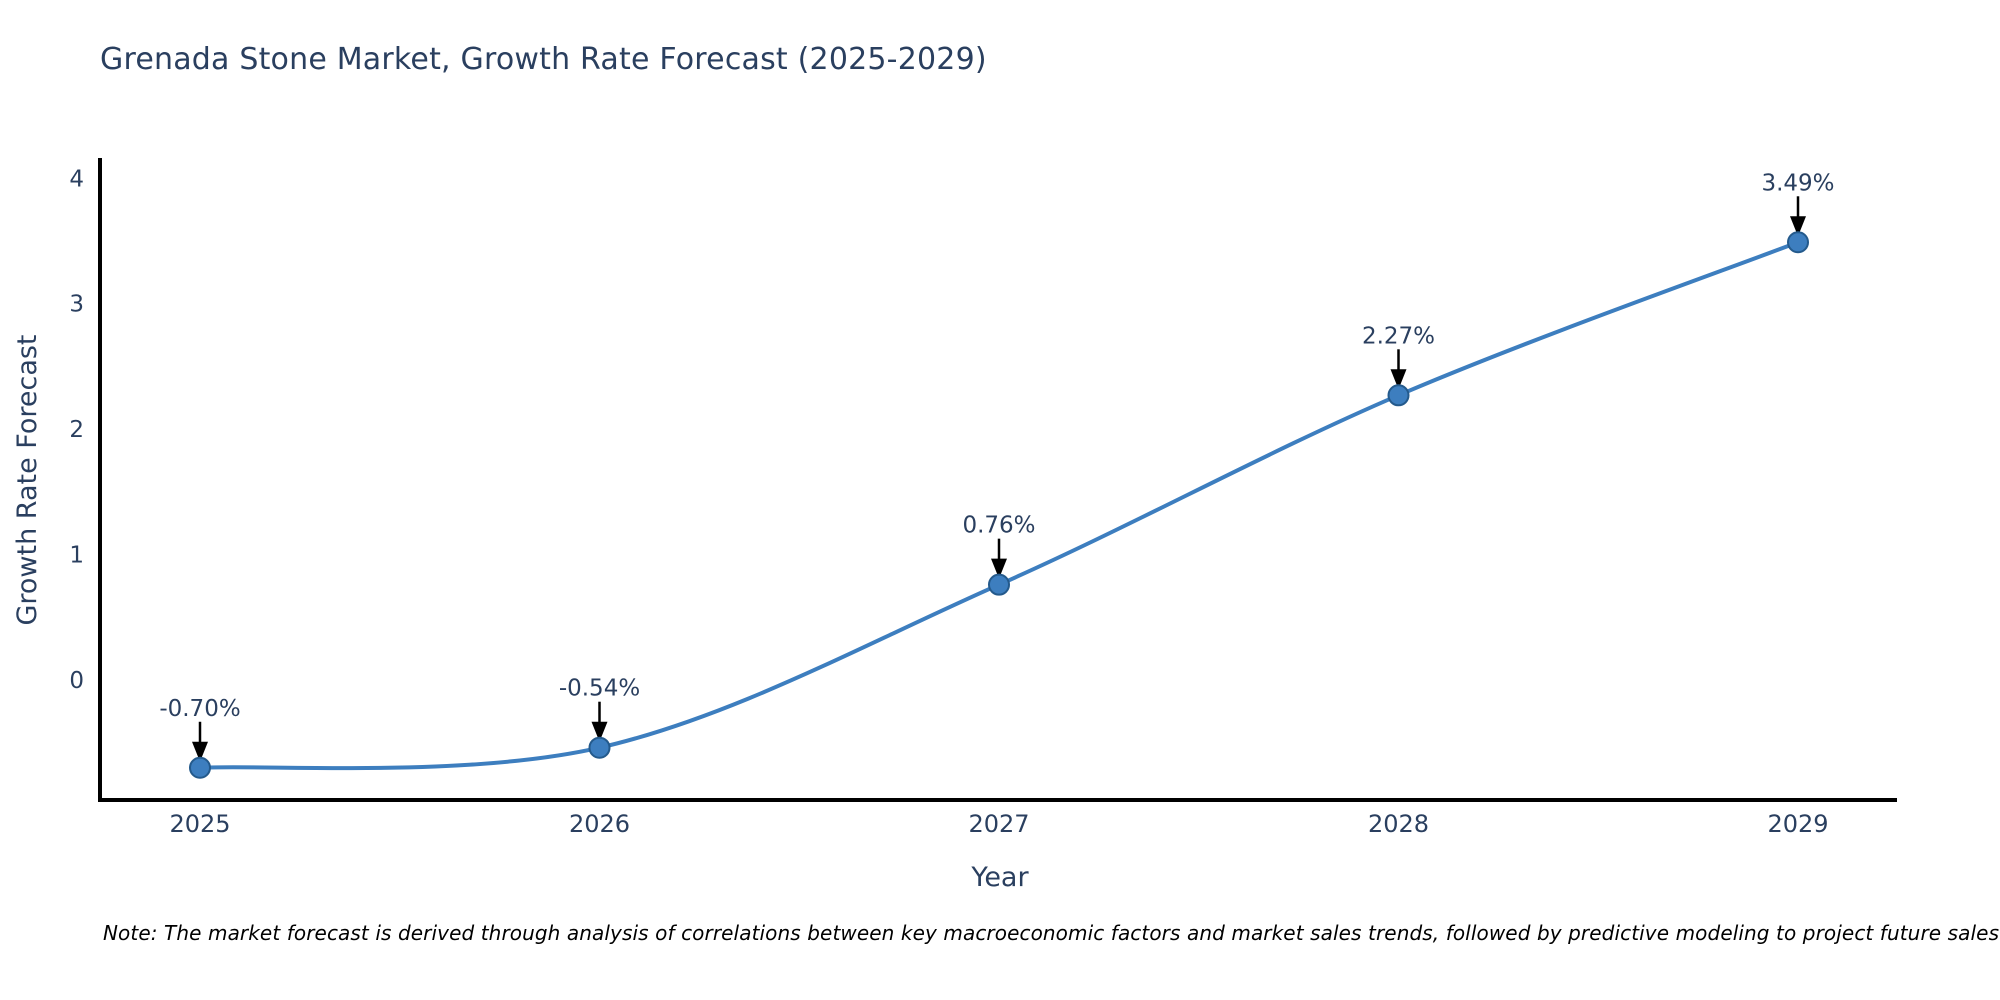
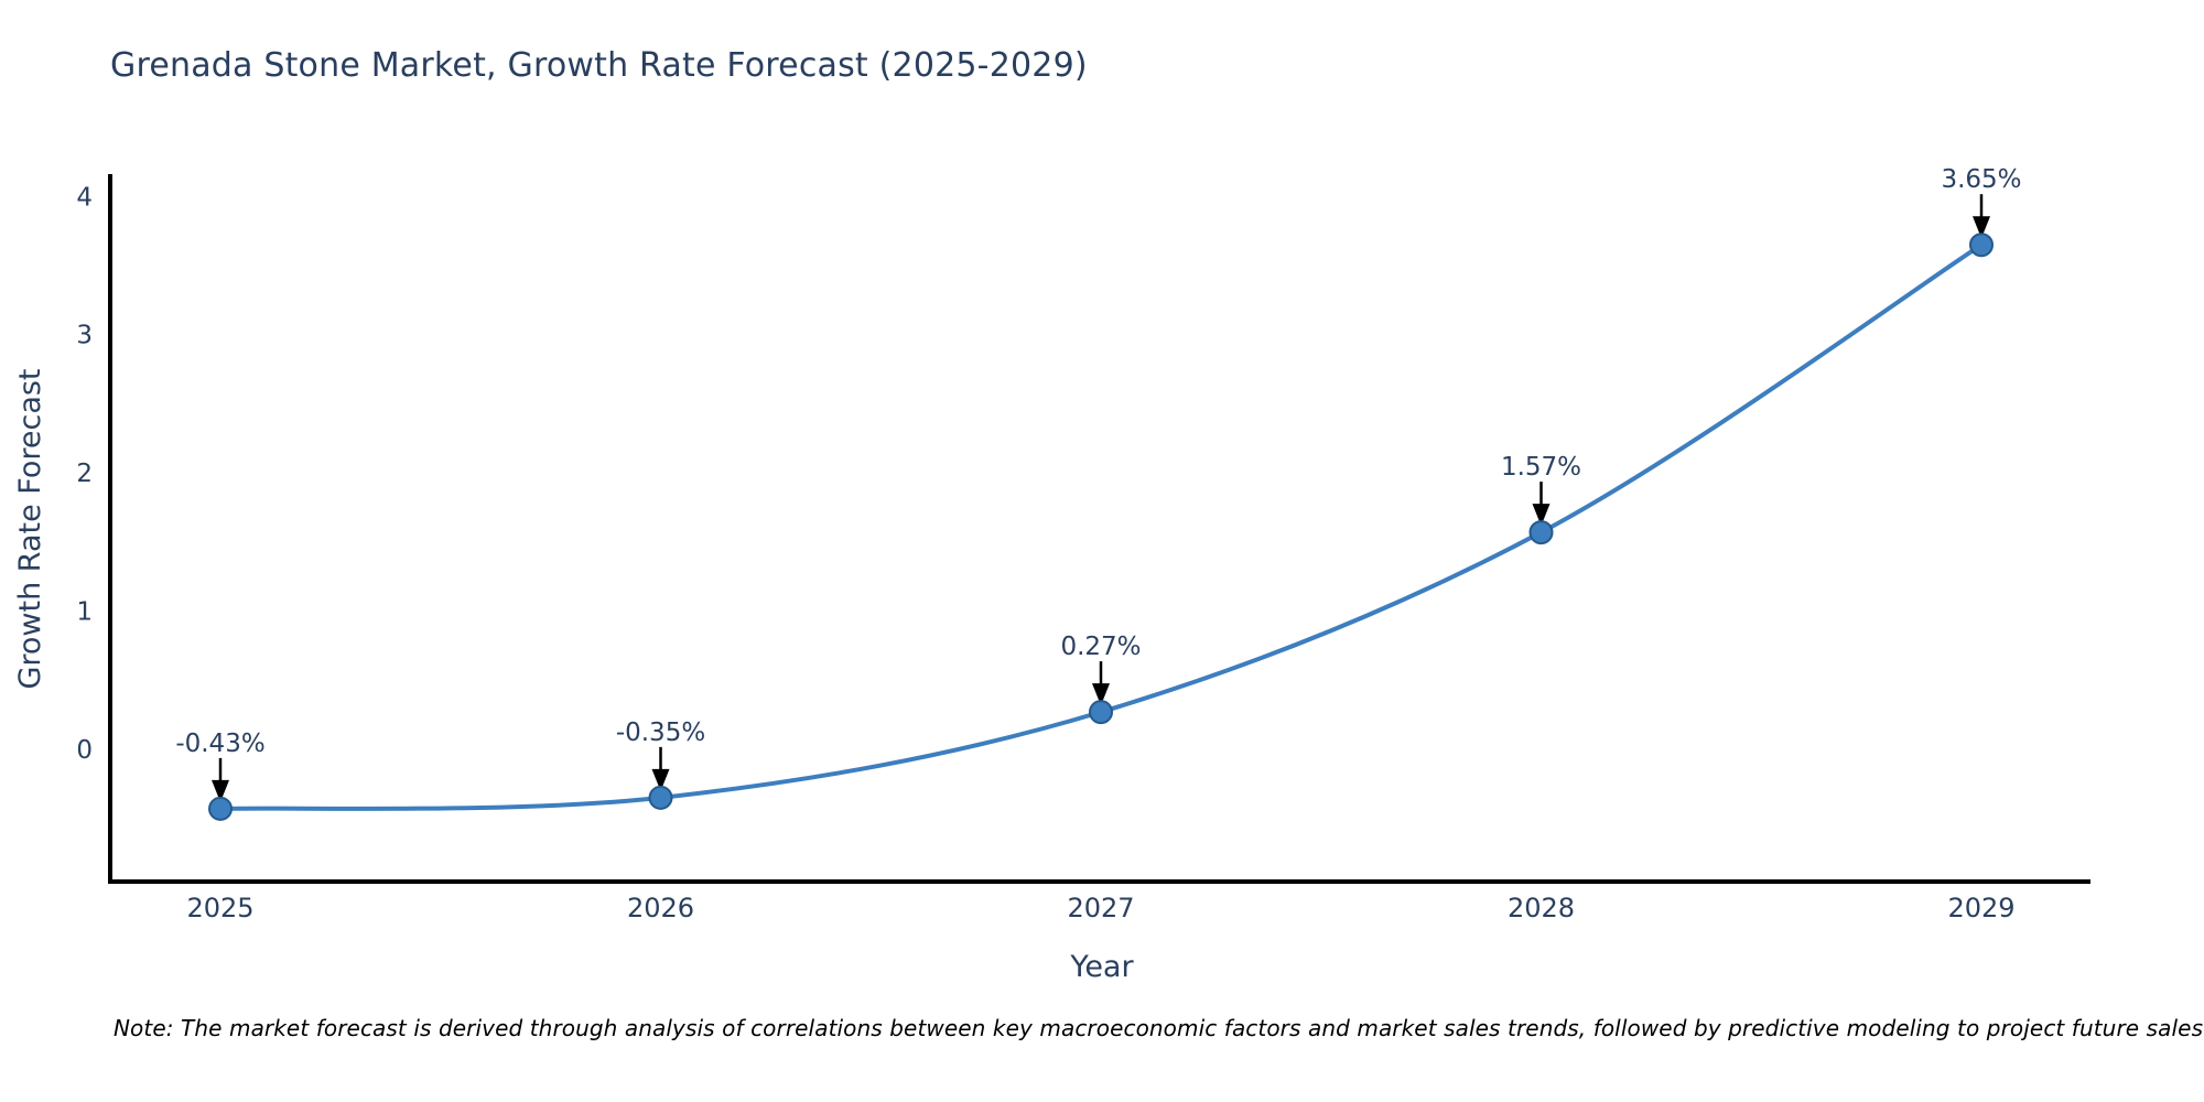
2025: -0.70% -> -0.43%
2026: -0.54% -> -0.35%
2027: 0.76% -> 0.27%
2028: 2.27% -> 1.57%
2029: 3.49% -> 3.65%
